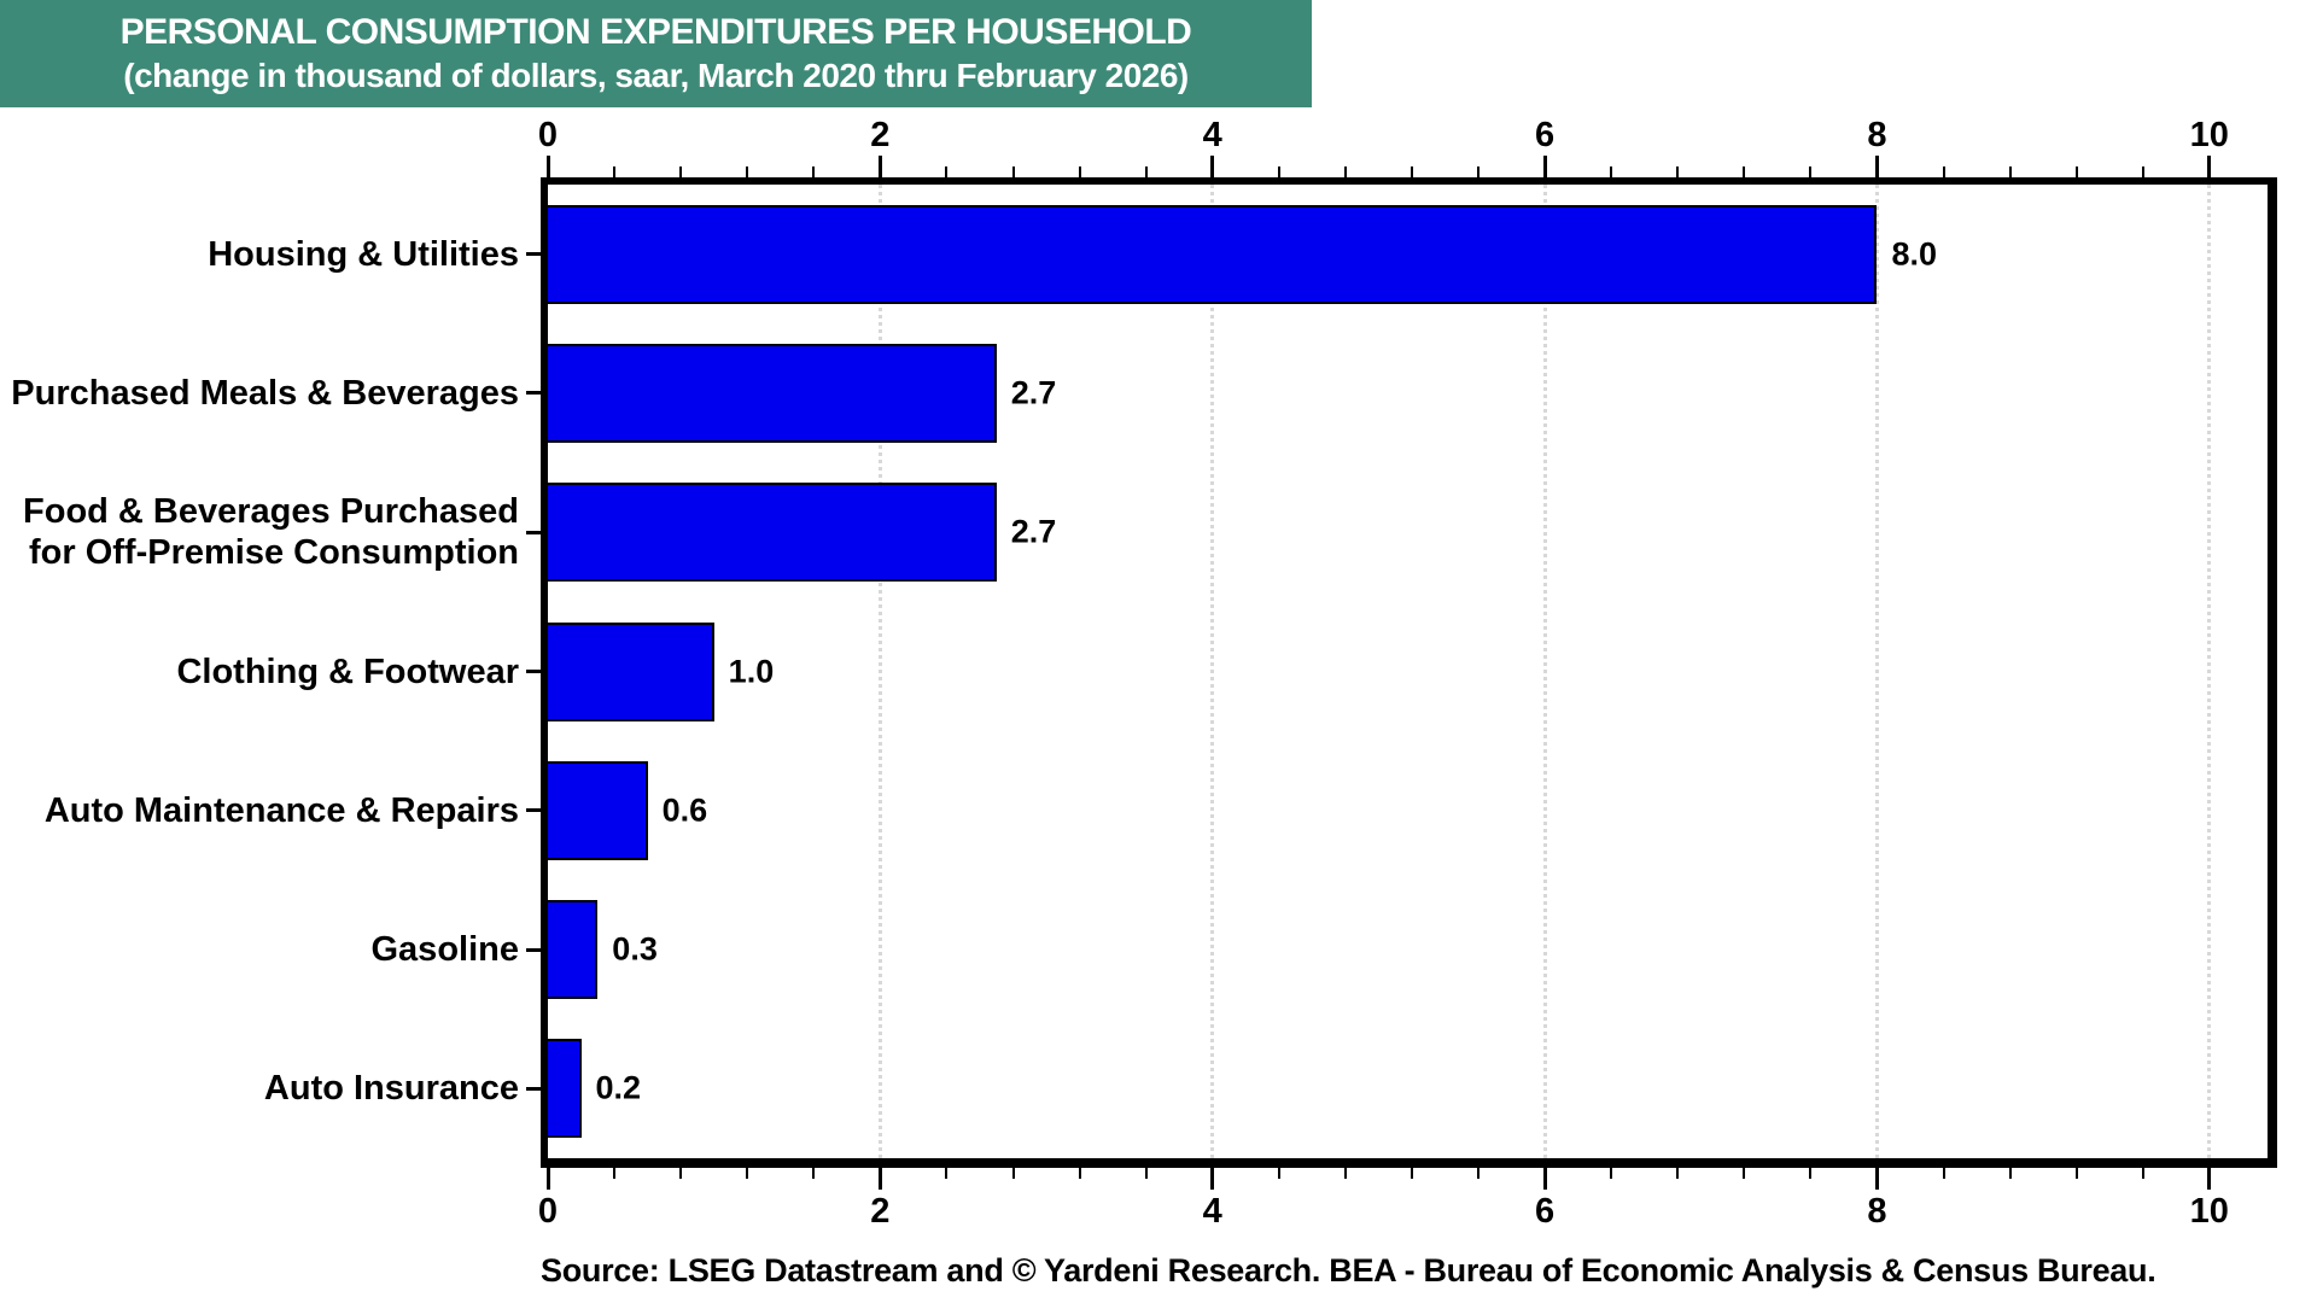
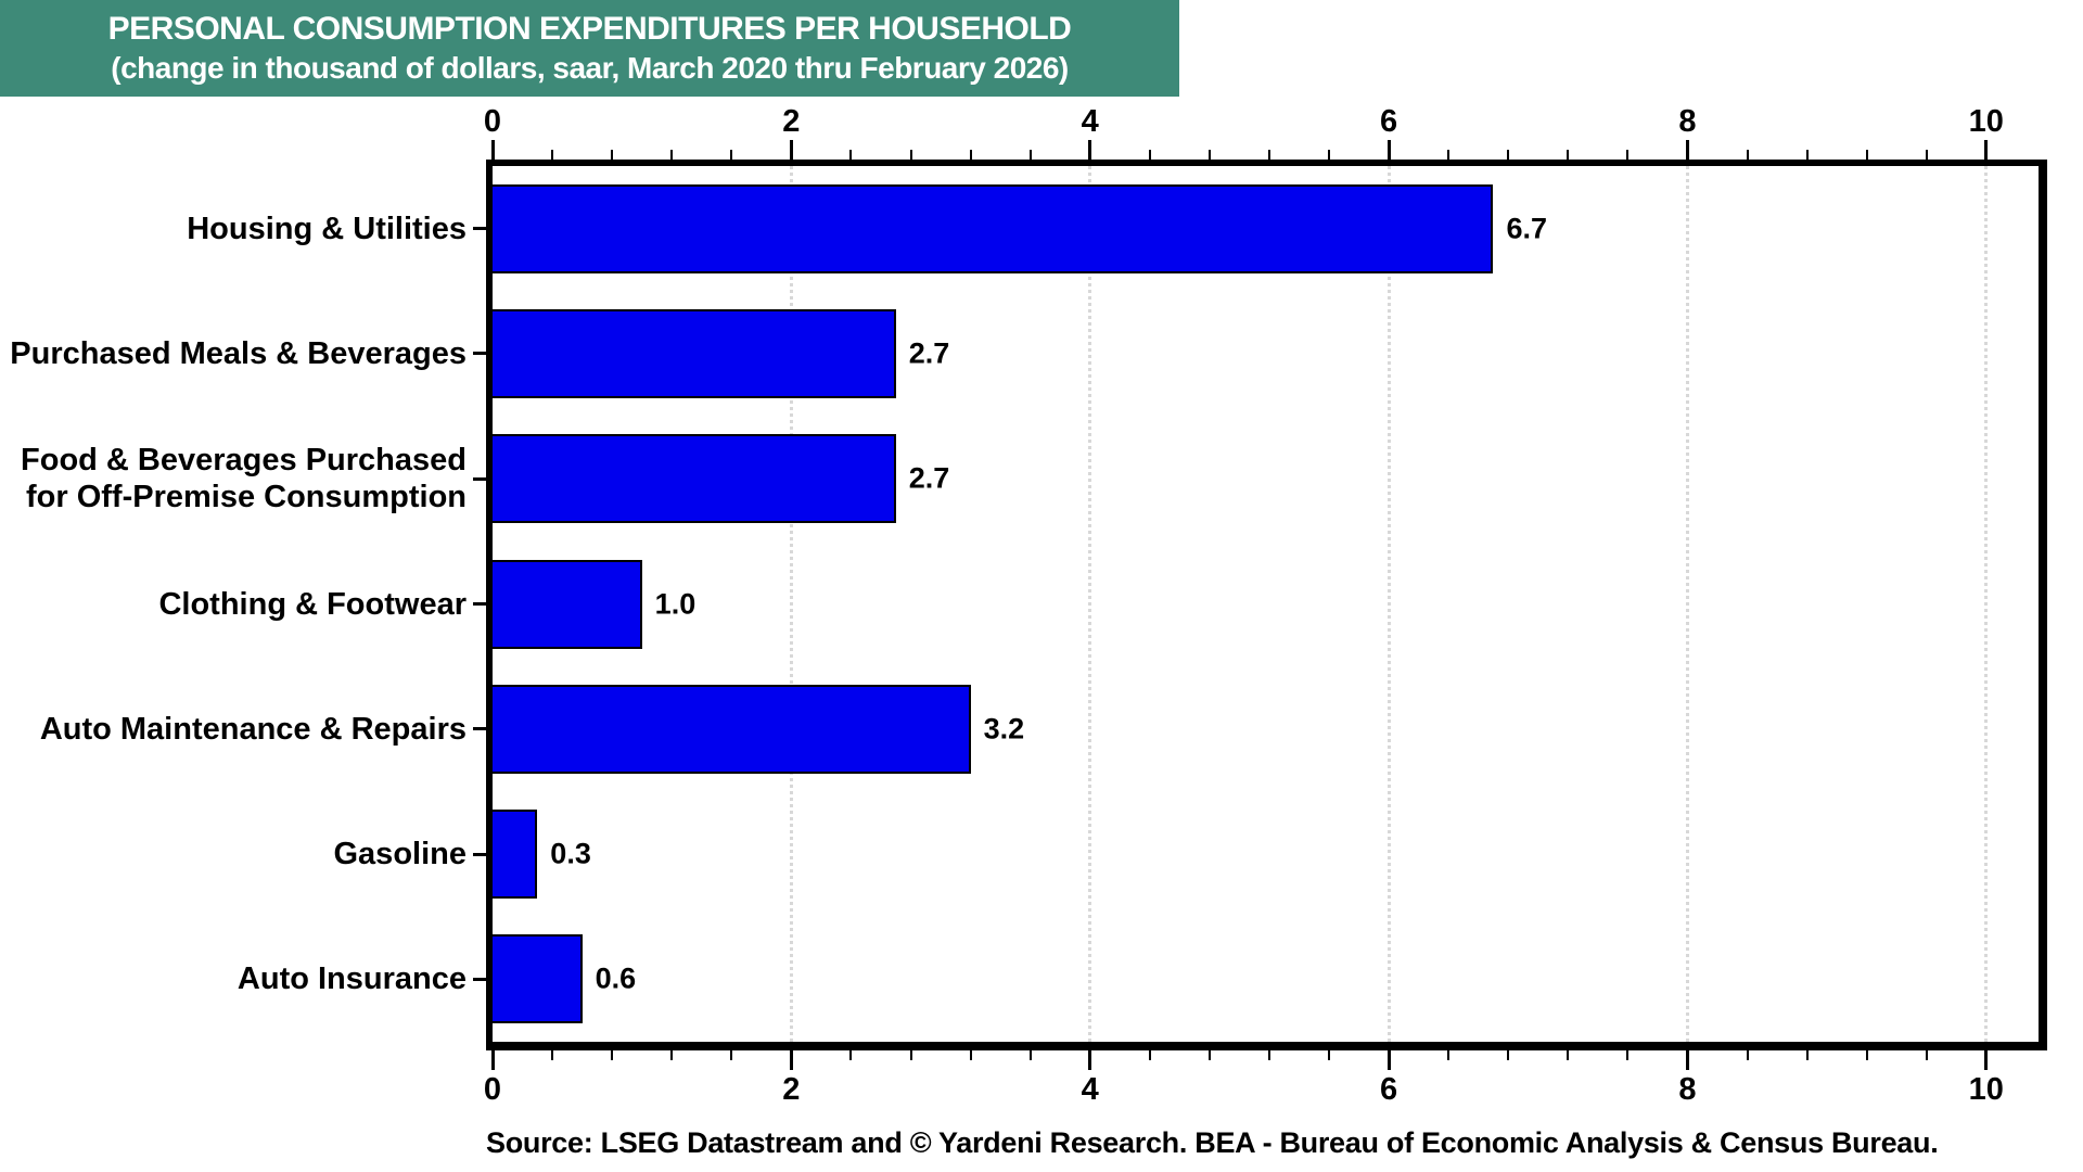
Housing & Utilities: 8.0 -> 6.7
Auto Maintenance & Repairs: 0.6 -> 3.2
Auto Insurance: 0.2 -> 0.6
